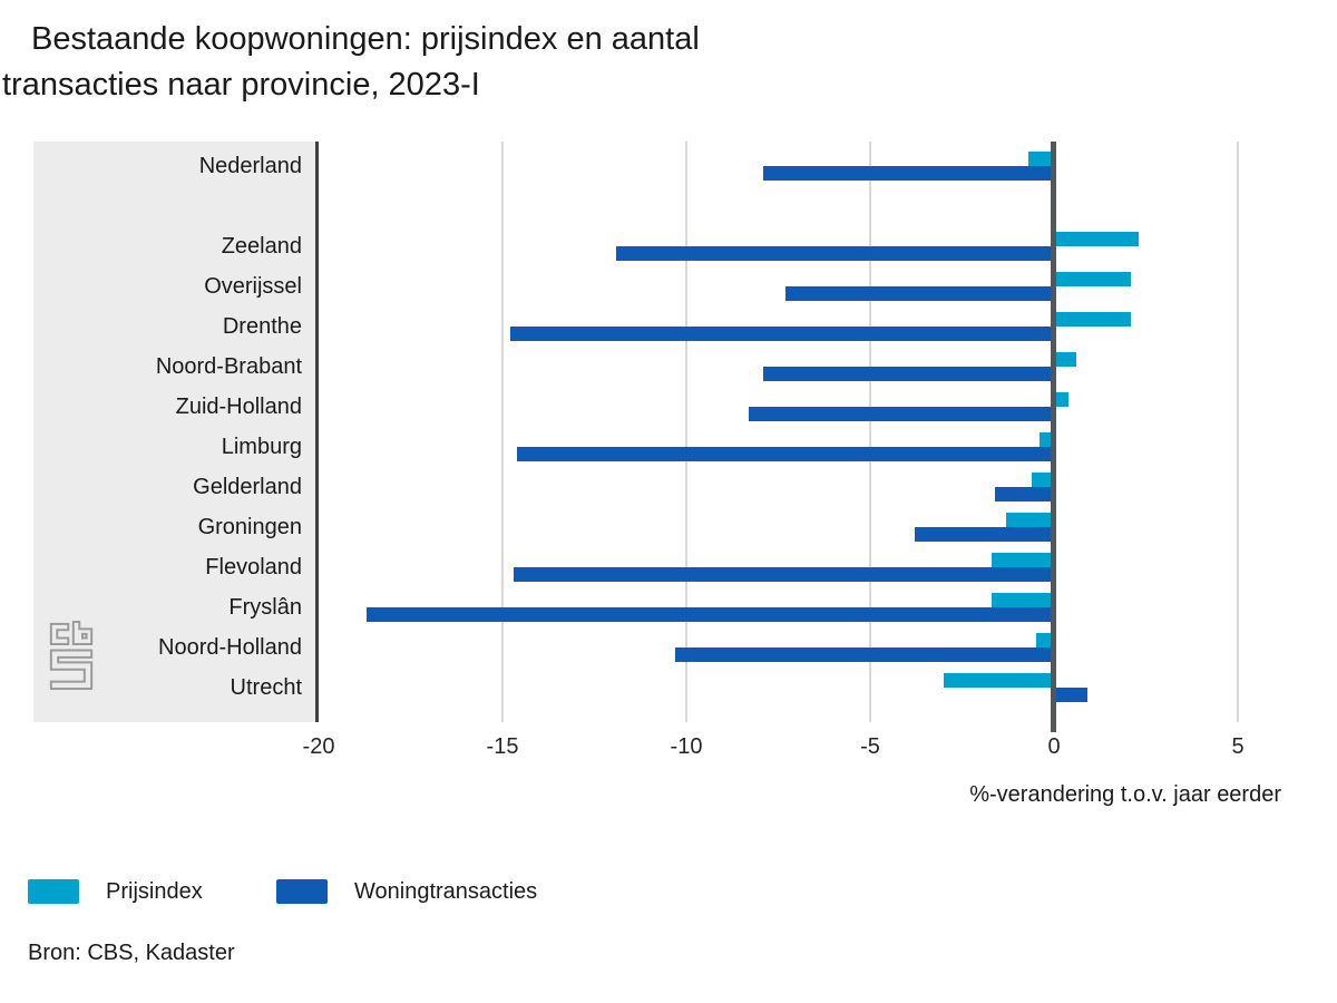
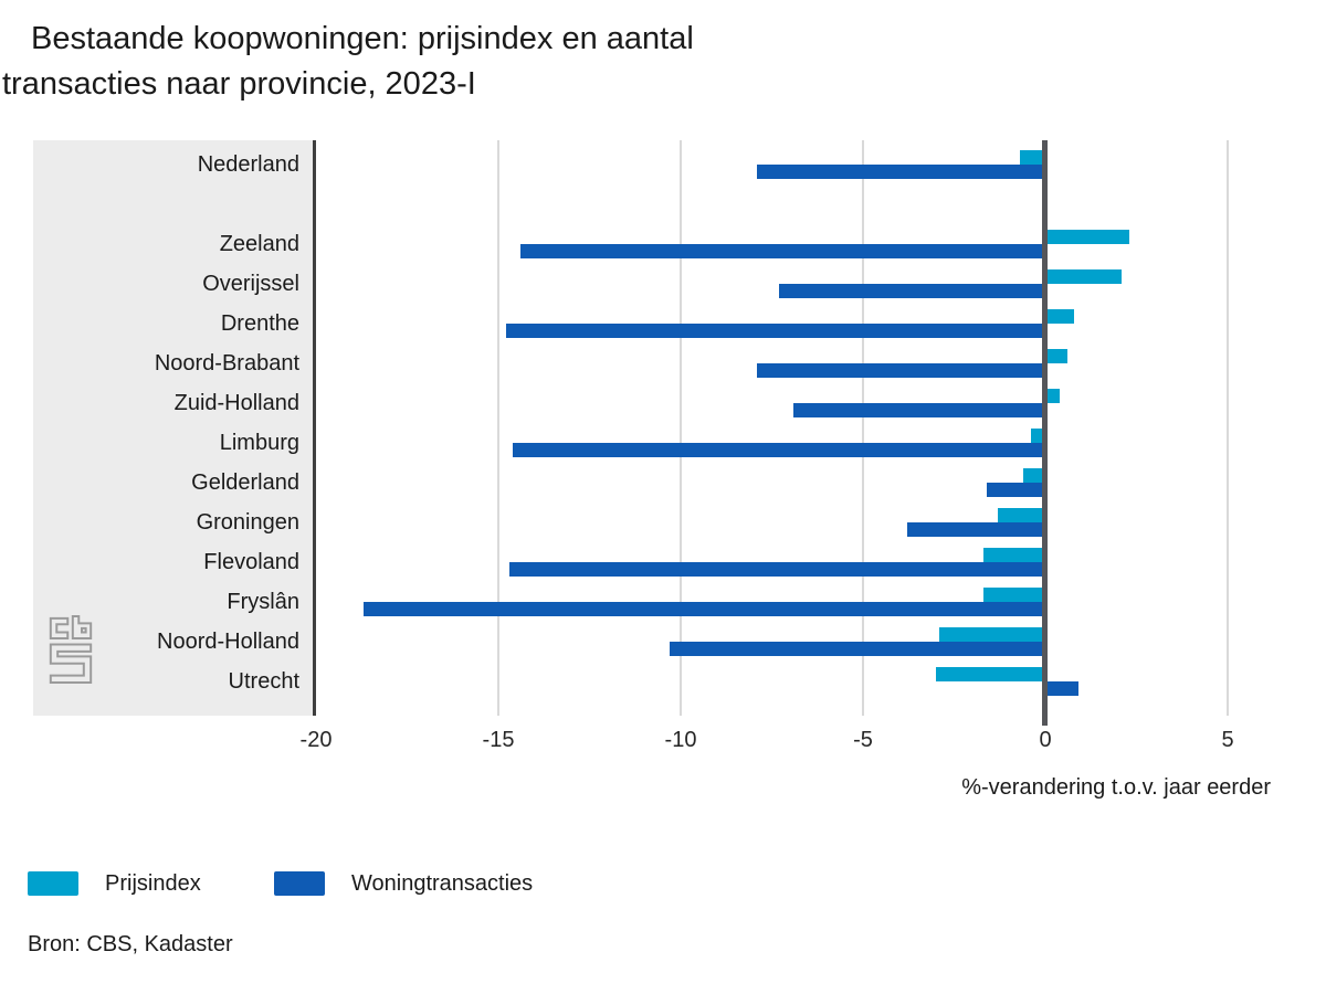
Woningtransacties/Zeeland: -11.9 -> -14.4
Prijsindex/Drenthe: 2.1 -> 0.8
Woningtransacties/Zuid-Holland: -8.3 -> -6.9
Prijsindex/Noord-Holland: -0.5 -> -2.9
